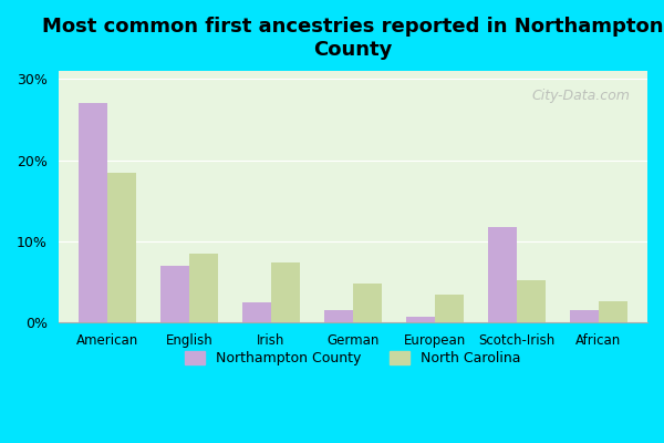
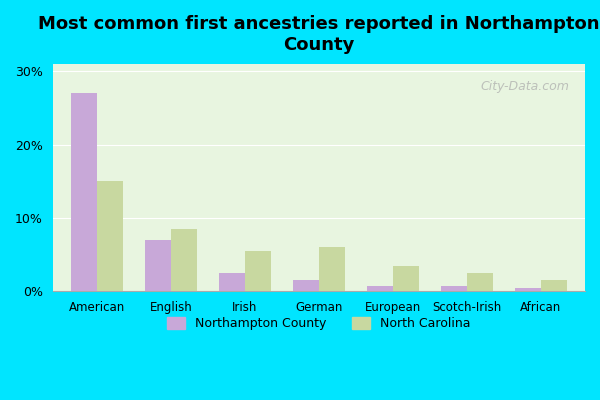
North Carolina/American: 18.4% -> 15.0%
North Carolina/Irish: 7.4% -> 5.5%
North Carolina/German: 4.8% -> 6.0%
Northampton County/Scotch-Irish: 11.8% -> 0.7%
North Carolina/Scotch-Irish: 5.2% -> 2.5%
Northampton County/African: 1.6% -> 0.5%
North Carolina/African: 2.6% -> 1.5%
